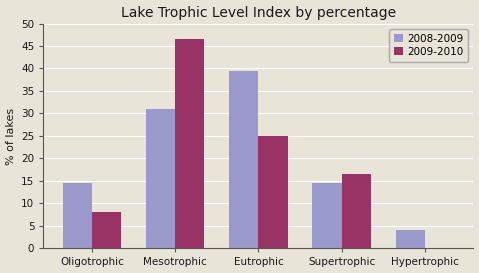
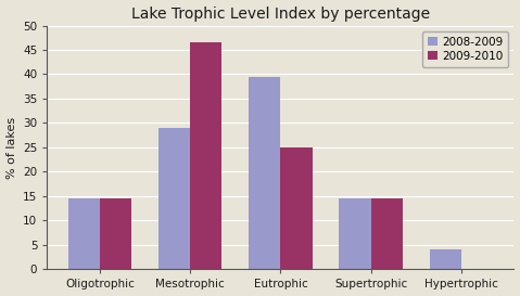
2009-2010/Oligotrophic: 8.0 -> 14.5
2008-2009/Mesotrophic: 31.0 -> 29.0
2009-2010/Supertrophic: 16.5 -> 14.5
